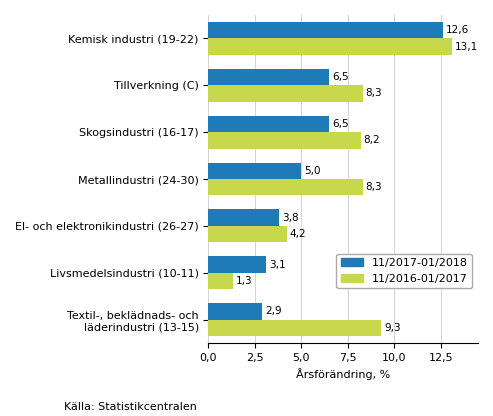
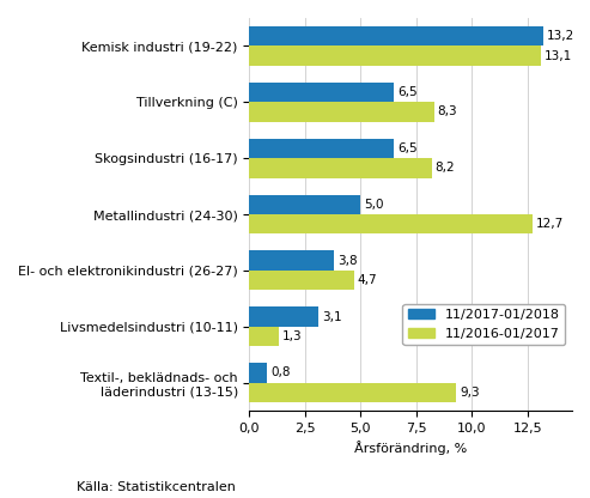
11/2017-01/2018/Kemisk industri (19-22): 12,6 -> 13,2
11/2016-01/2017/Metallindustri (24-30): 8,3 -> 12,7
11/2016-01/2017/El- och elektronikindustri (26-27): 4,2 -> 4,7
11/2017-01/2018/Textil-, beklädnads- och läderindustri (13-15): 2,9 -> 0,8
